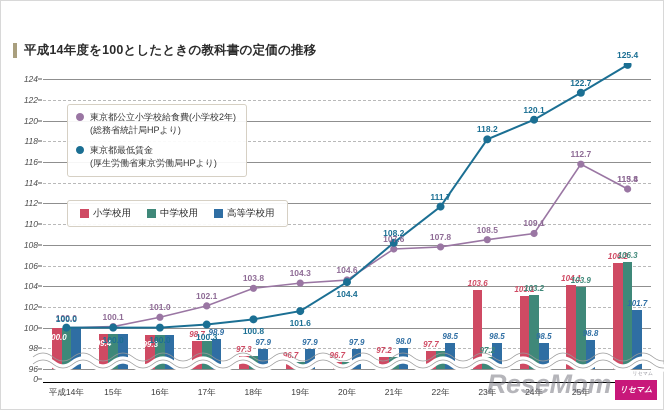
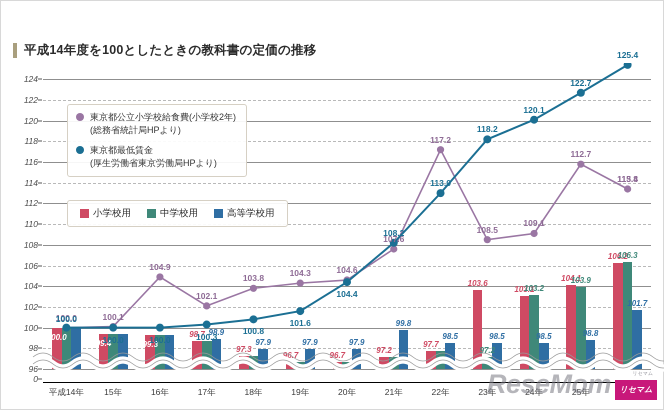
東京都公立小学校給食費(小学校2年)/16年: 101.0 -> 104.9
高等学校用/21年: 98.0 -> 99.8
東京都公立小学校給食費(小学校2年)/22年: 107.8 -> 117.2
東京都最低賃金/22年: 111.7 -> 113.0
